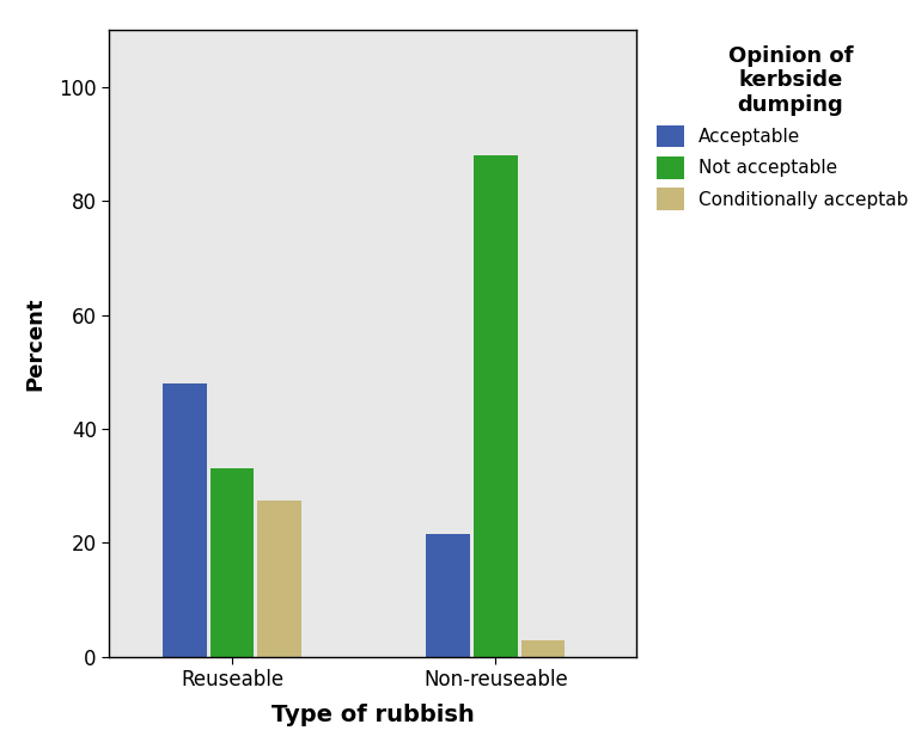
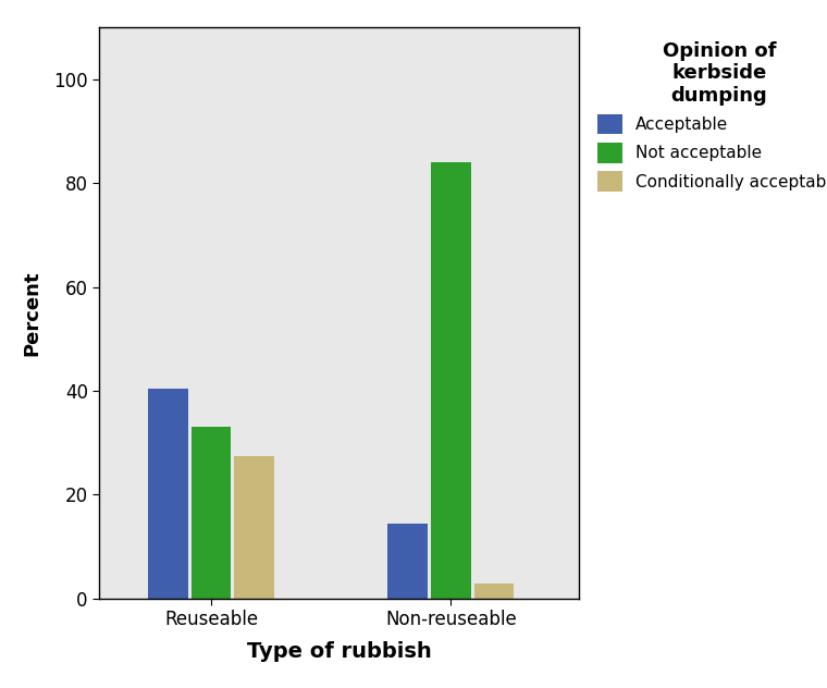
Acceptable/Reuseable: 48.0 -> 40.5
Acceptable/Non-reuseable: 21.5 -> 14.5
Not acceptable/Non-reuseable: 88 -> 84
